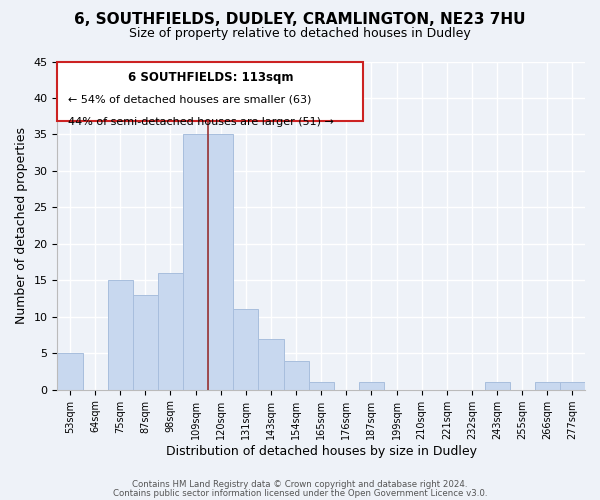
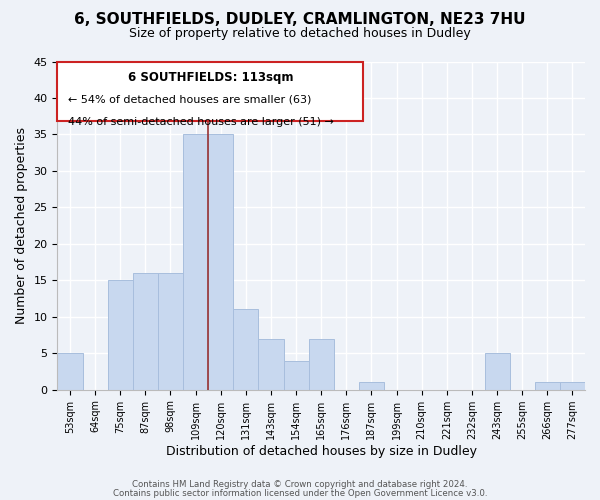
87sqm: 13 -> 16
165sqm: 1 -> 7
243sqm: 1 -> 5
